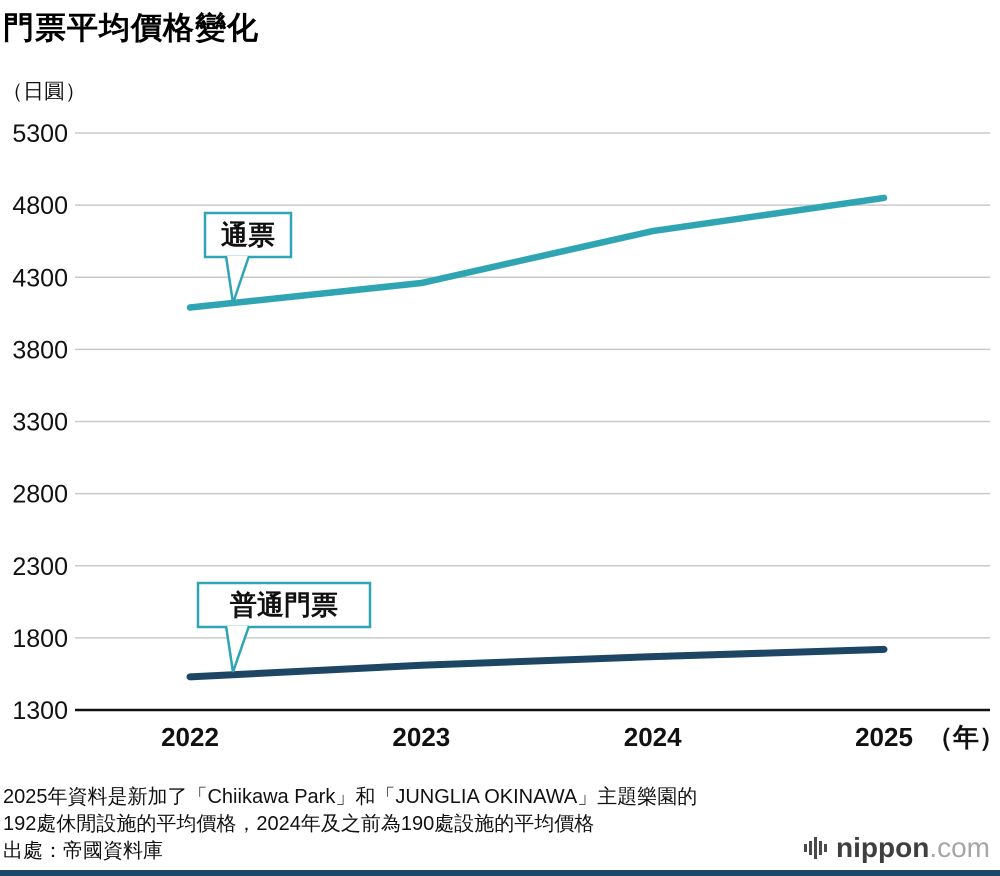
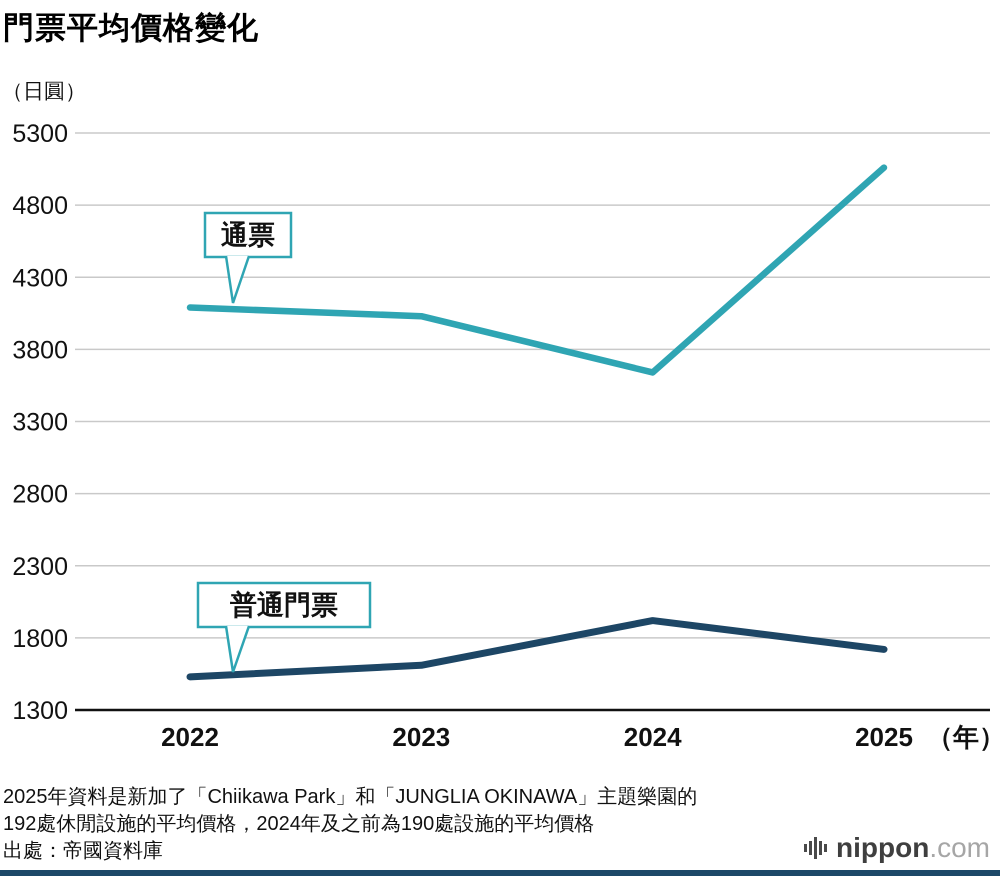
通票/2023: 4260 -> 4030
通票/2024: 4620 -> 3640
普通門票/2024: 1670 -> 1920
通票/2025: 4850 -> 5060
